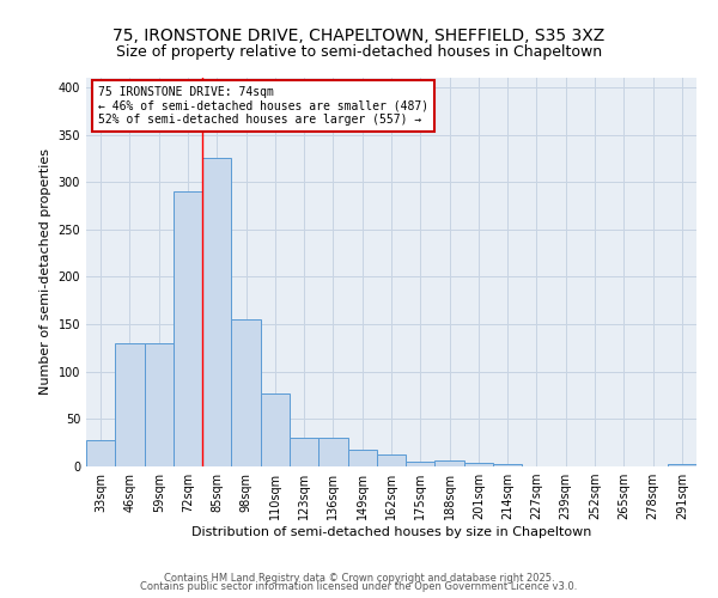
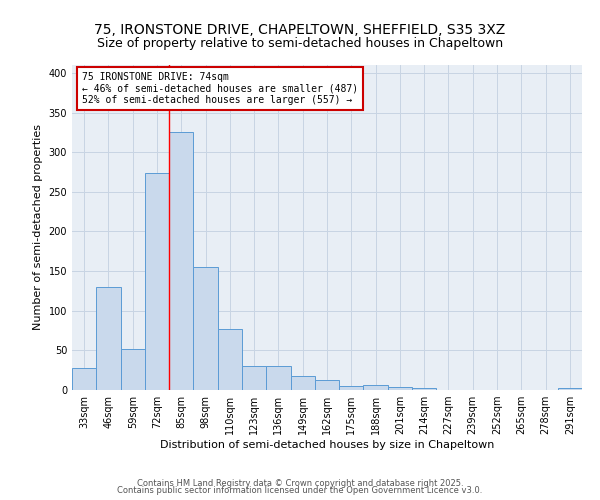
59sqm: 130 -> 52
72sqm: 290 -> 274
